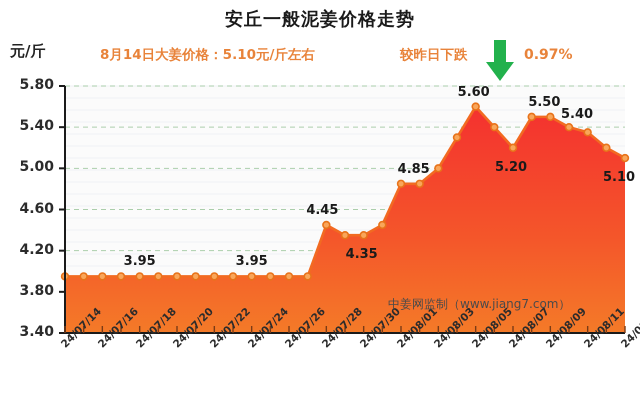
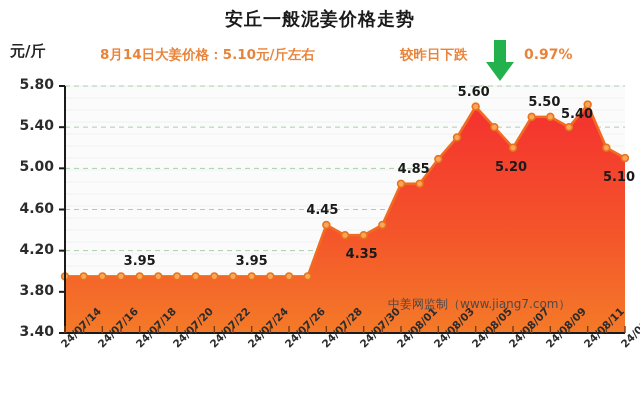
24/08/03: 5.00 -> 5.09
24/08/11: 5.35 -> 5.62
